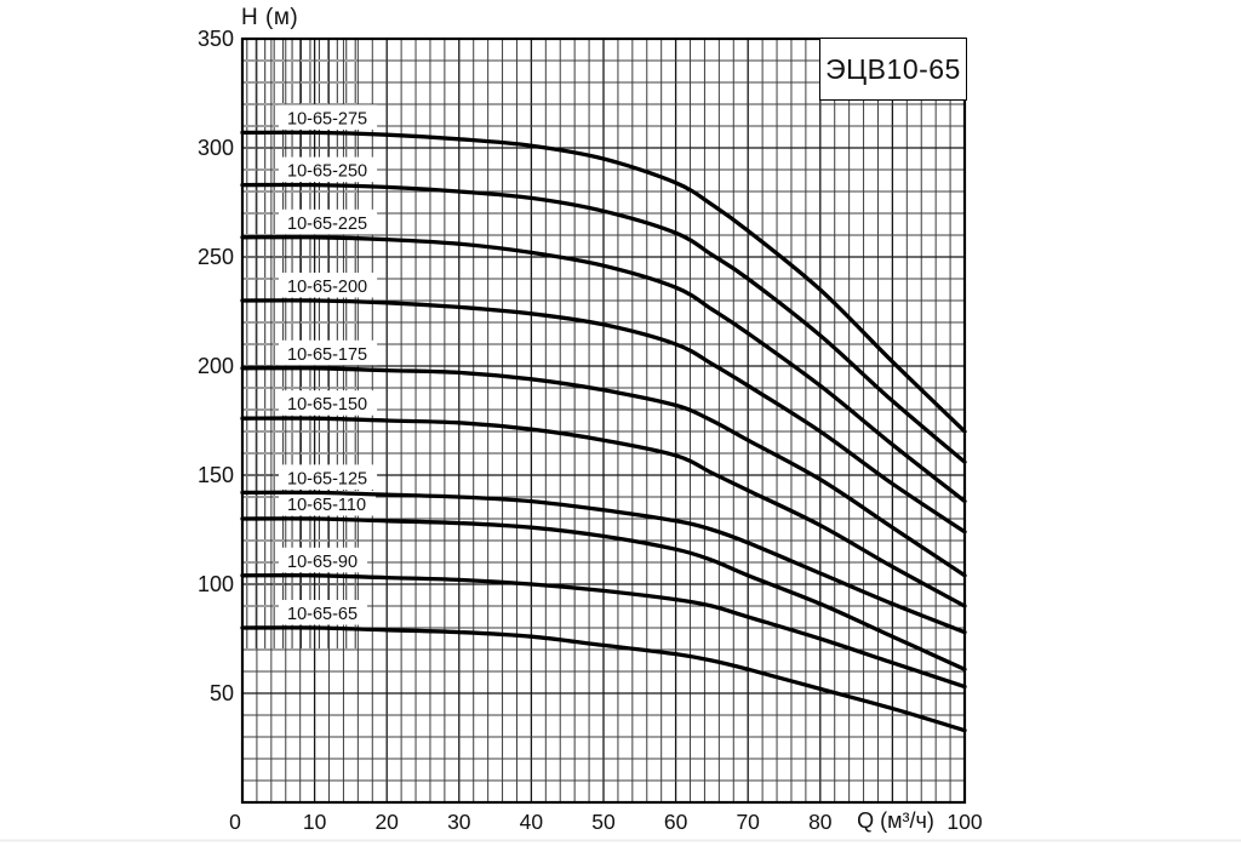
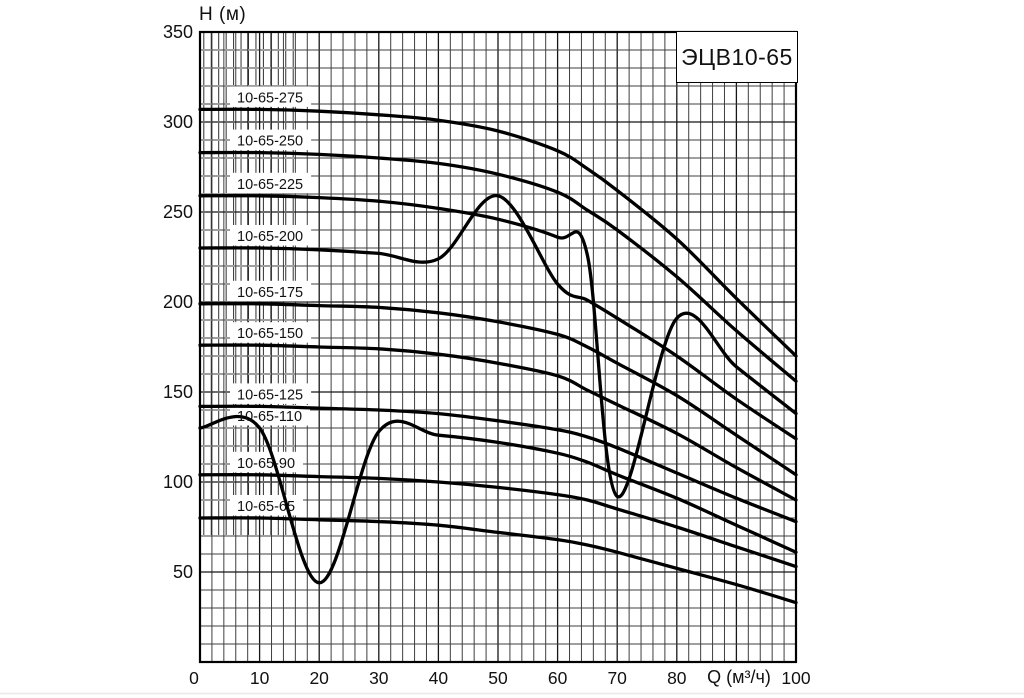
10-65-110/20: 129 -> 44
10-65-200/50: 219 -> 259
10-65-225/70: 215 -> 92
